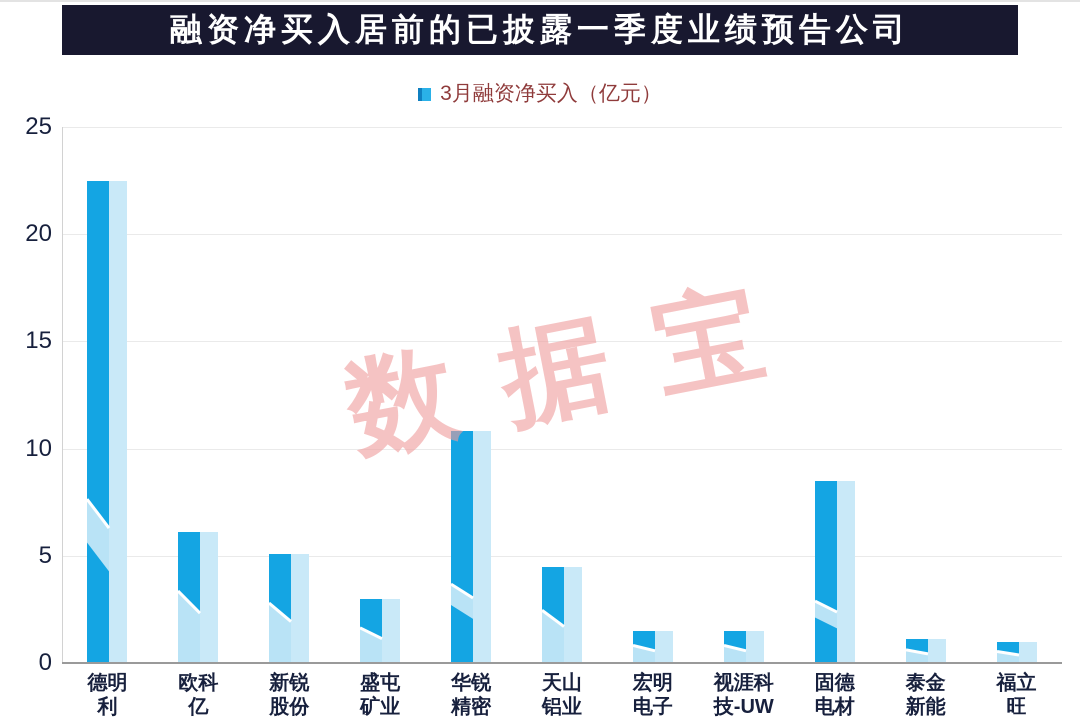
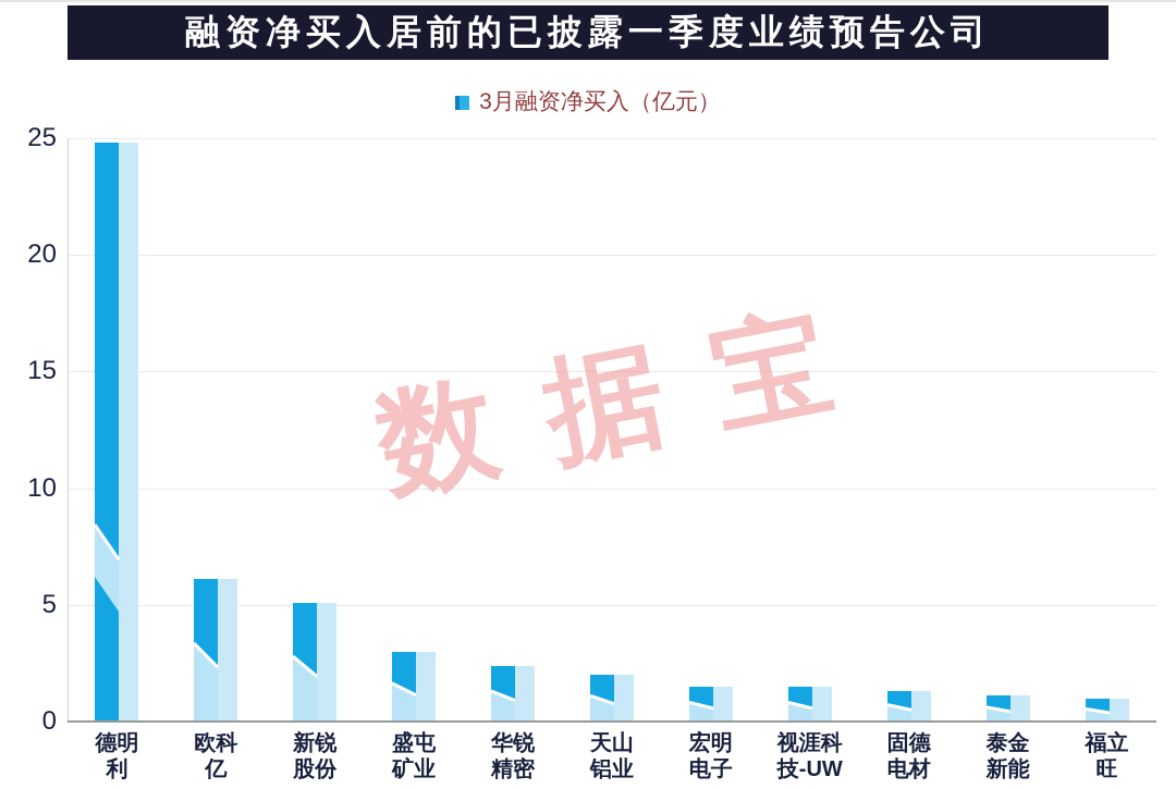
德明利: 22.5 -> 24.8
华锐精密: 10.8 -> 2.4
天山铝业: 4.5 -> 2.0
固德电材: 8.5 -> 1.3
